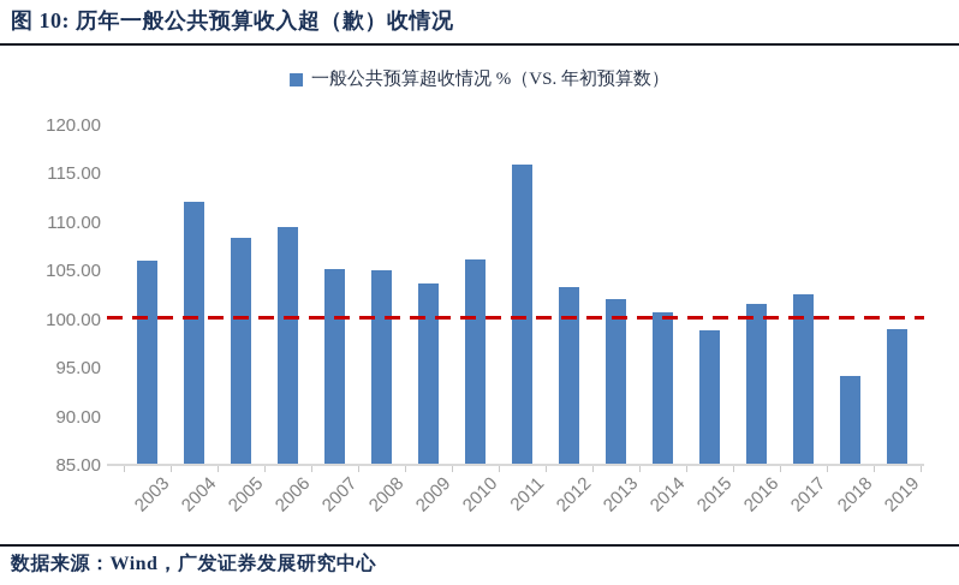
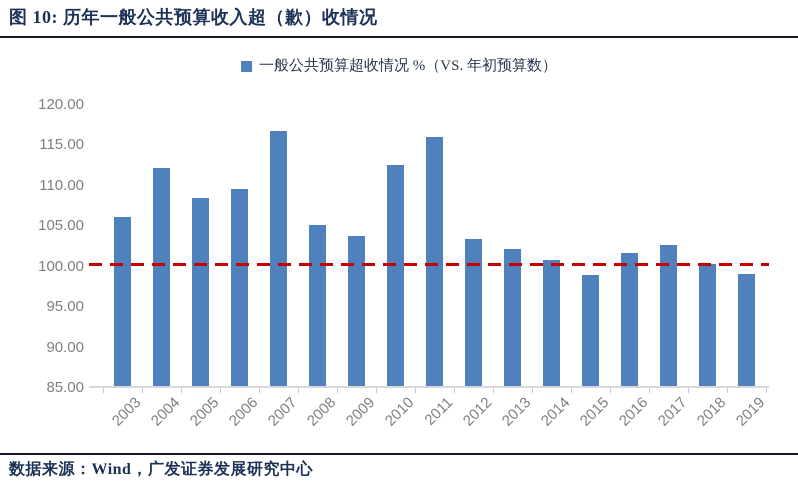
2007: 105 -> 116
2010: 106 -> 112
2018: 94 -> 100
